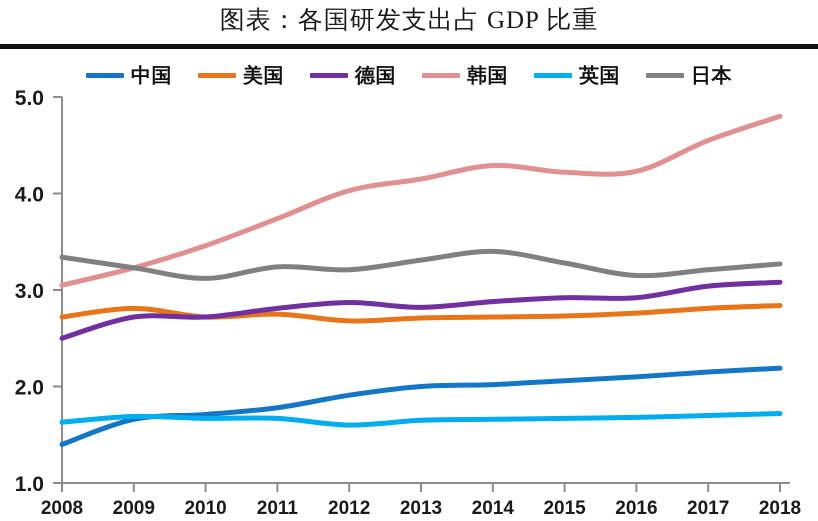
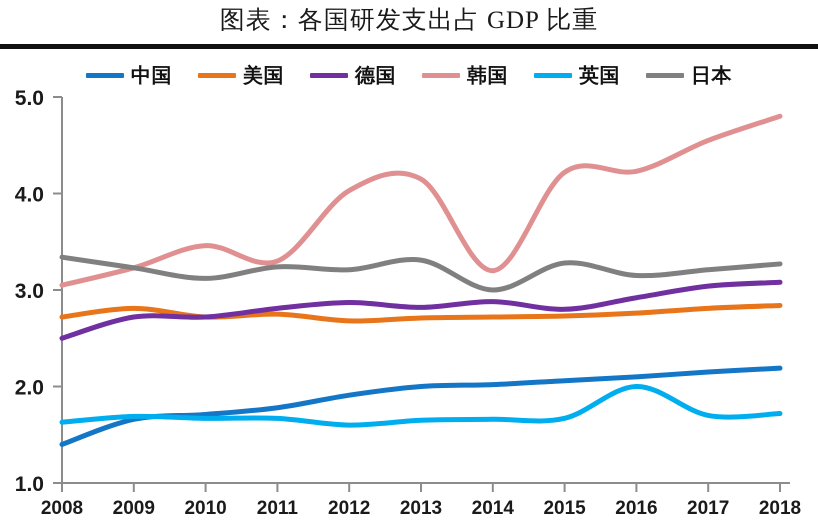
韩国/2011: 3.7 -> 3.3
韩国/2014: 4.3 -> 3.2
日本/2014: 3.4 -> 3.0
德国/2015: 2.9 -> 2.8
英国/2016: 1.7 -> 2.0
